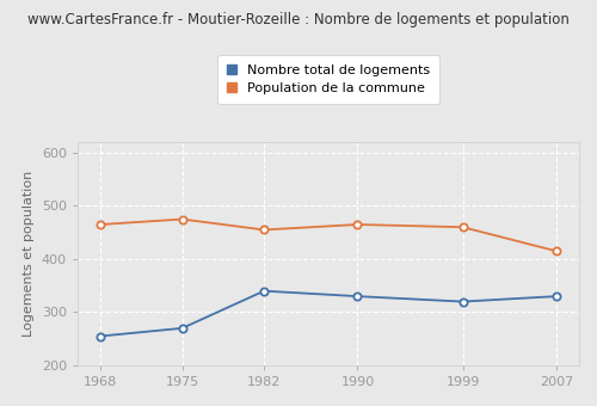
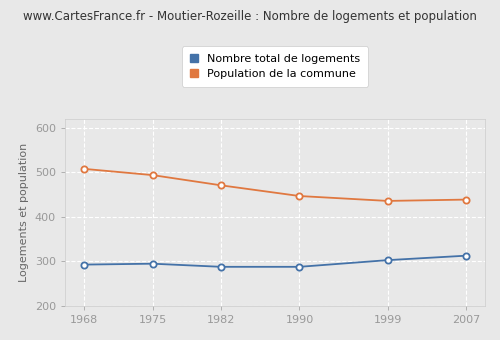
Nombre total de logements/1968: 255 -> 293
Population de la commune/1968: 465 -> 508
Nombre total de logements/1975: 270 -> 295
Population de la commune/1975: 475 -> 494
Nombre total de logements/1982: 340 -> 288
Population de la commune/1982: 455 -> 471
Nombre total de logements/1990: 330 -> 288
Population de la commune/1990: 465 -> 447
Nombre total de logements/1999: 320 -> 303
Population de la commune/1999: 460 -> 436
Nombre total de logements/2007: 330 -> 313
Population de la commune/2007: 415 -> 439
